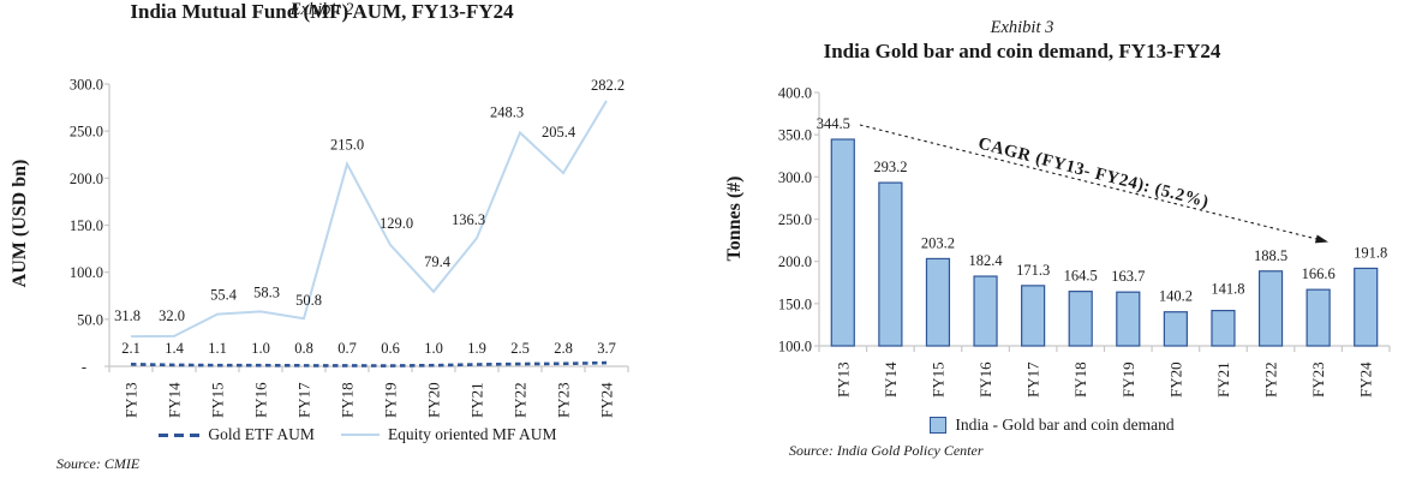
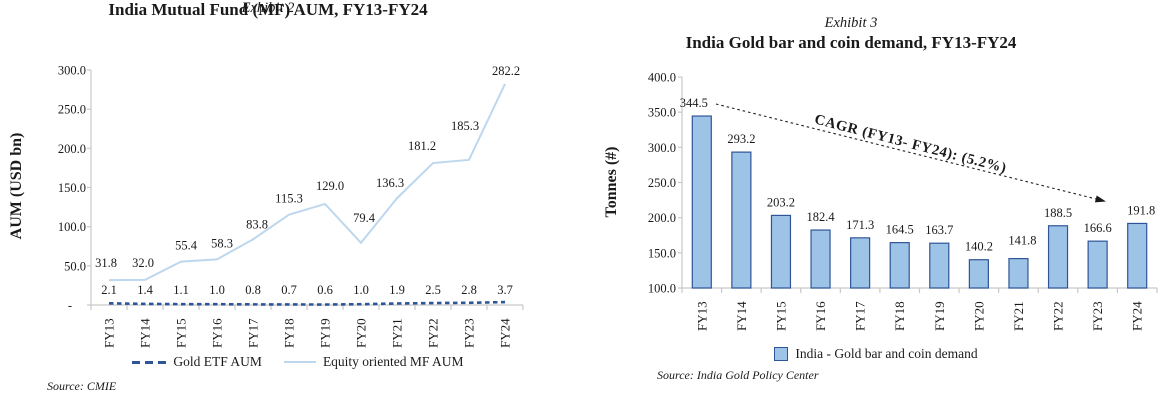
India Mutual Fund (MF) AUM, FY13-FY24/Equity oriented MF AUM/FY17: 50.8 -> 83.8
India Mutual Fund (MF) AUM, FY13-FY24/Equity oriented MF AUM/FY18: 215.0 -> 115.3
India Mutual Fund (MF) AUM, FY13-FY24/Equity oriented MF AUM/FY22: 248.3 -> 181.2
India Mutual Fund (MF) AUM, FY13-FY24/Equity oriented MF AUM/FY23: 205.4 -> 185.3
